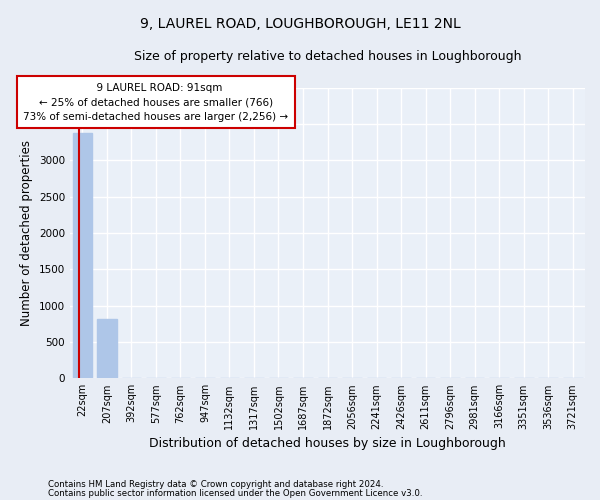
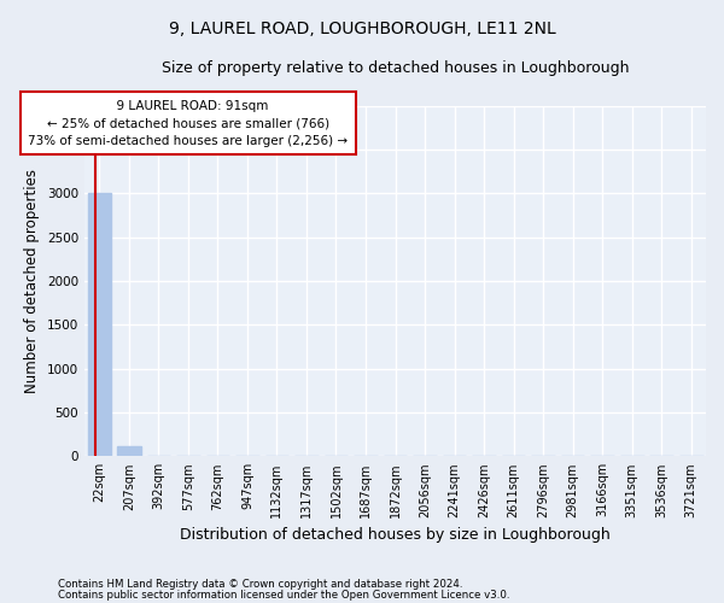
22sqm: 3380 -> 3000
207sqm: 820 -> 120
